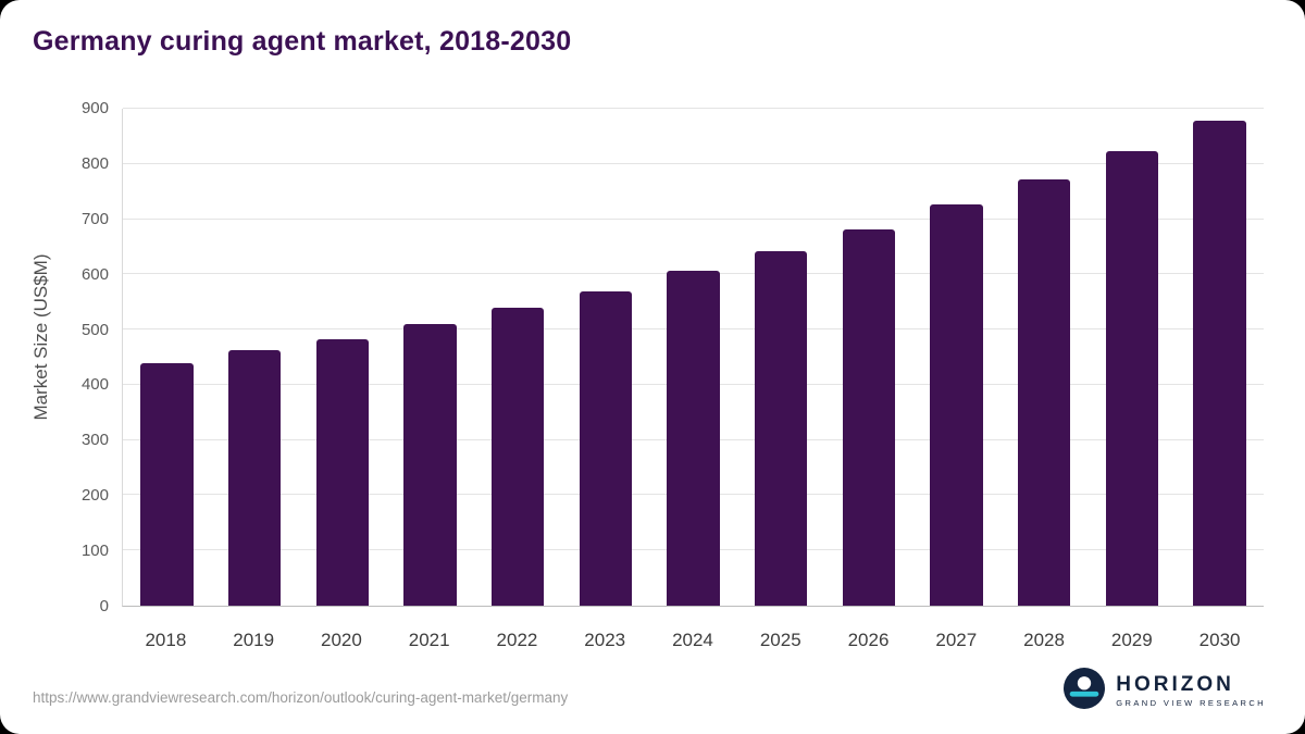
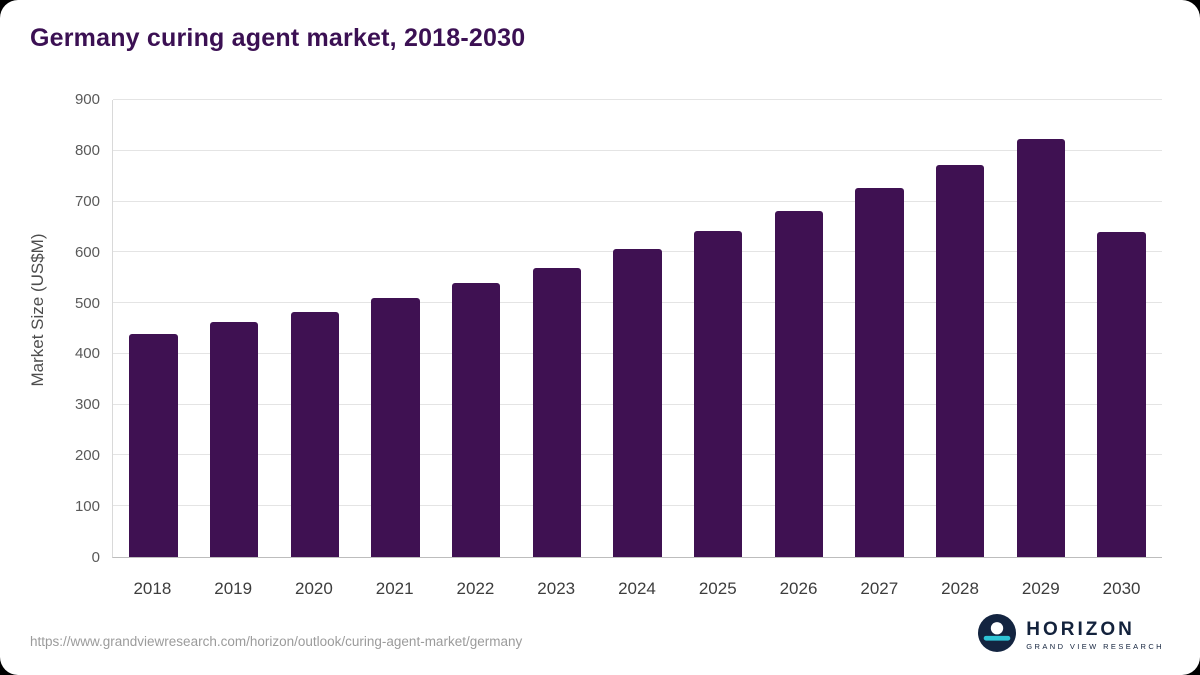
2030: 880 -> 640
